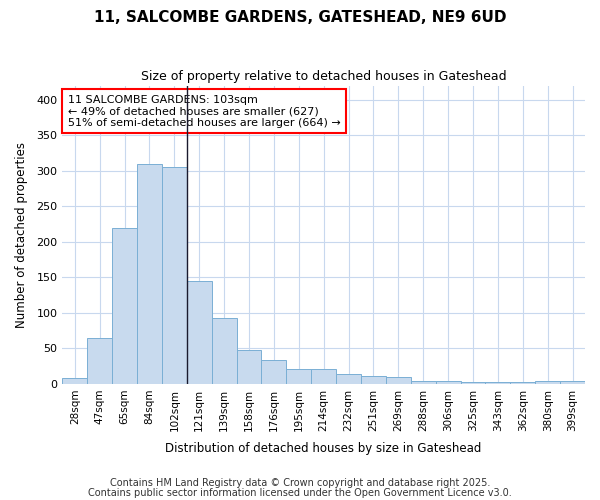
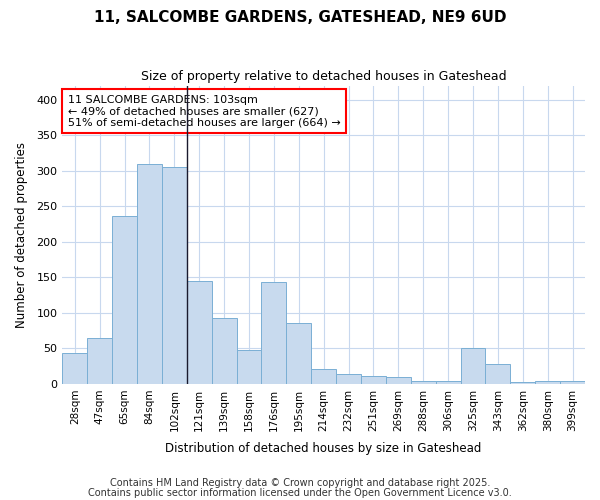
28sqm: 8 -> 44
65sqm: 220 -> 236
176sqm: 33 -> 144
195sqm: 21 -> 86
325sqm: 3 -> 50
343sqm: 3 -> 28
